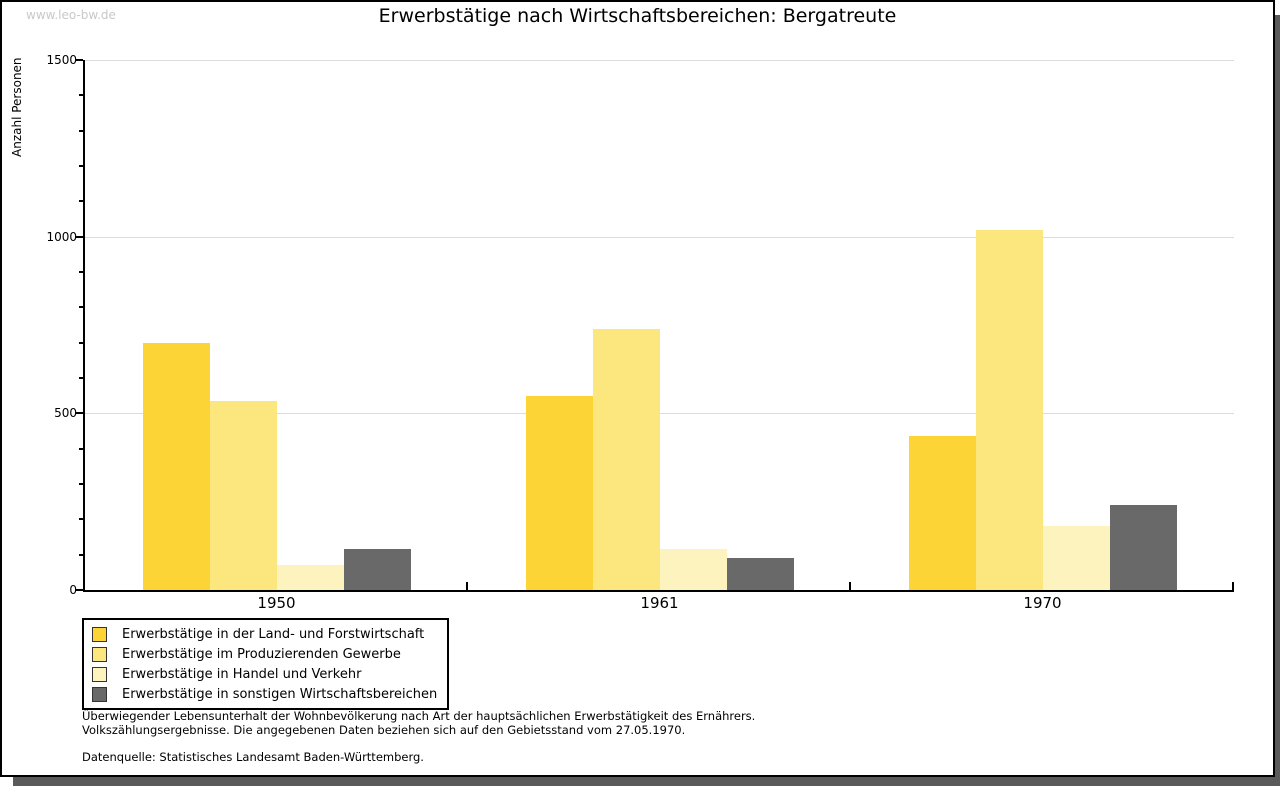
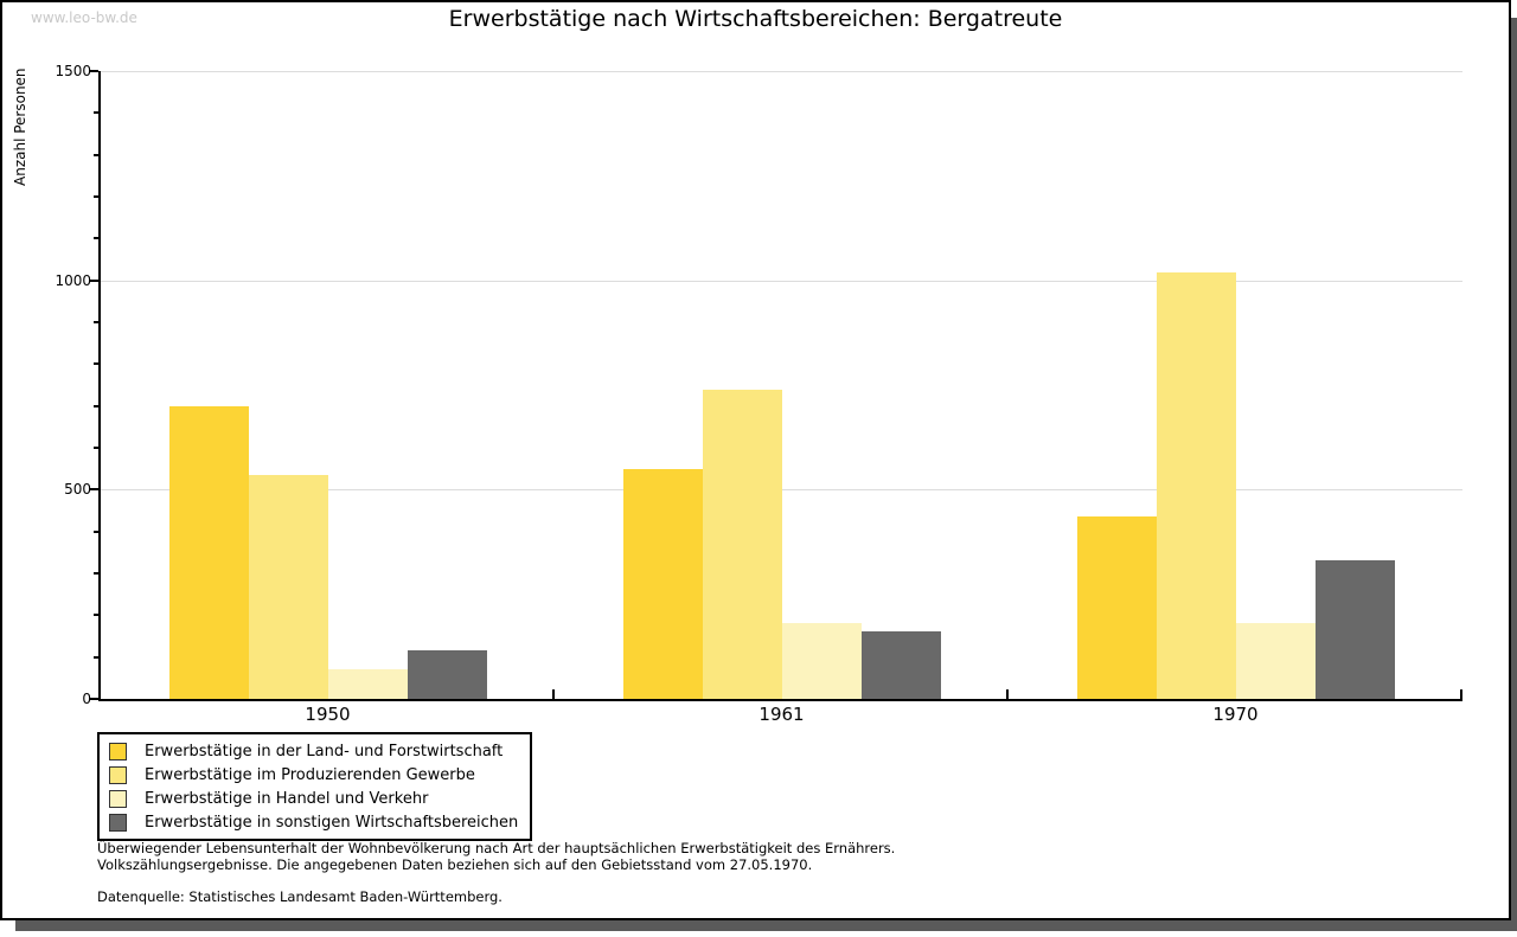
Erwerbstätige in Handel und Verkehr/1961: 120 -> 180
Erwerbstätige in sonstigen Wirtschaftsbereichen/1961: 90 -> 160
Erwerbstätige in sonstigen Wirtschaftsbereichen/1970: 240 -> 330
